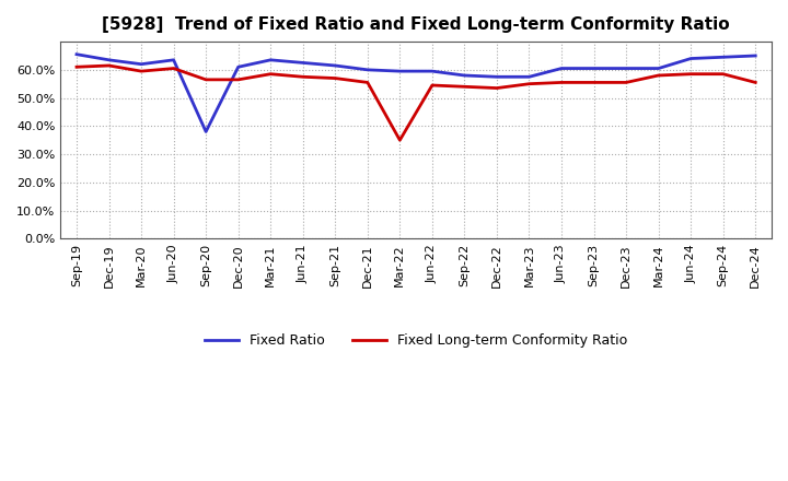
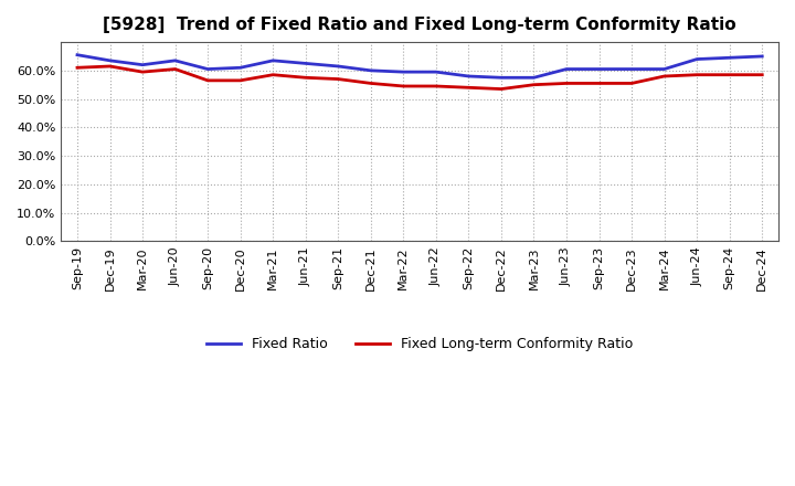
Fixed Ratio/Sep-20: 38.0% -> 60.5%
Fixed Long-term Conformity Ratio/Mar-22: 35.0% -> 54.5%
Fixed Long-term Conformity Ratio/Dec-24: 55.5% -> 58.5%
